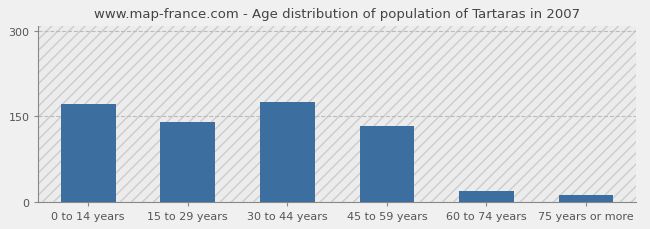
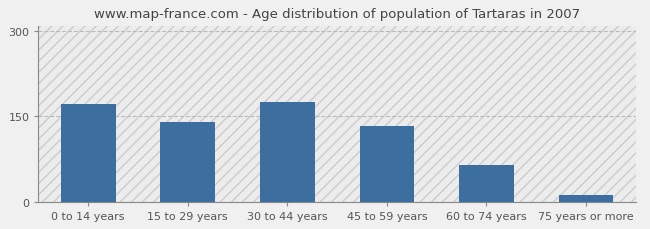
60 to 74 years: 18 -> 64
